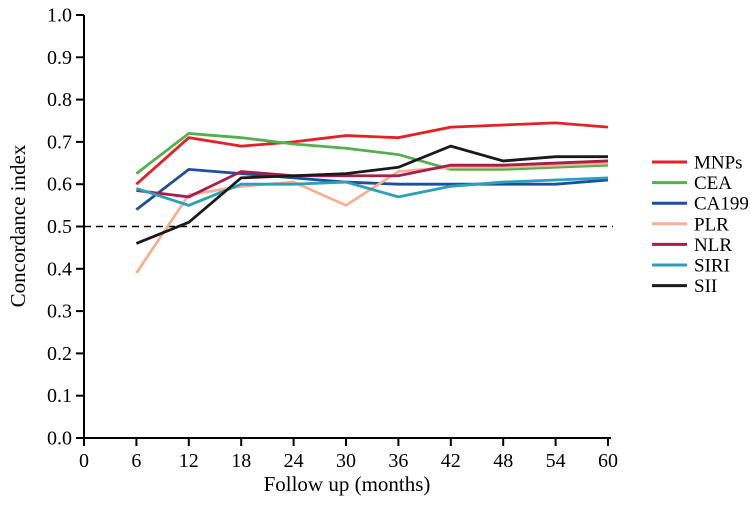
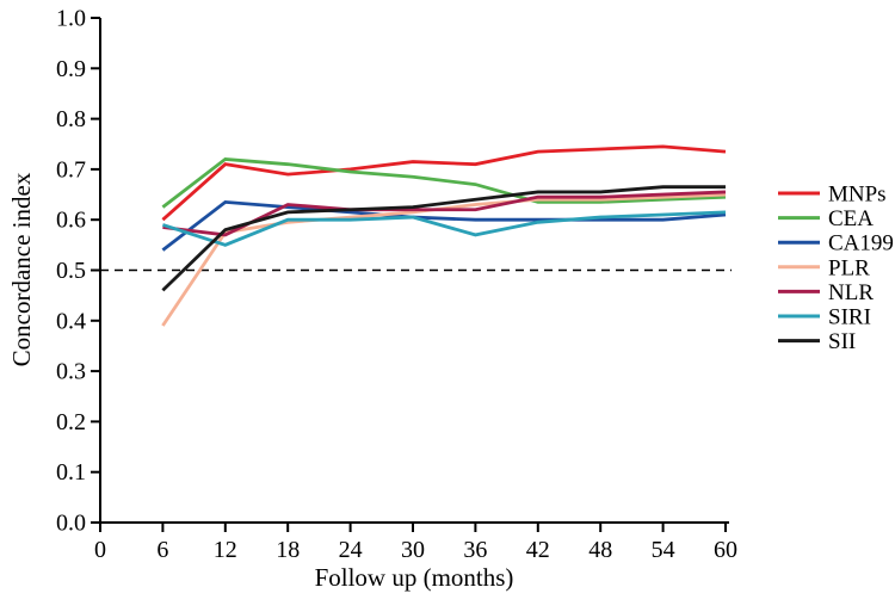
SII/12: 0.51 -> 0.58
PLR/30: 0.55 -> 0.61
SII/42: 0.69 -> 0.66
